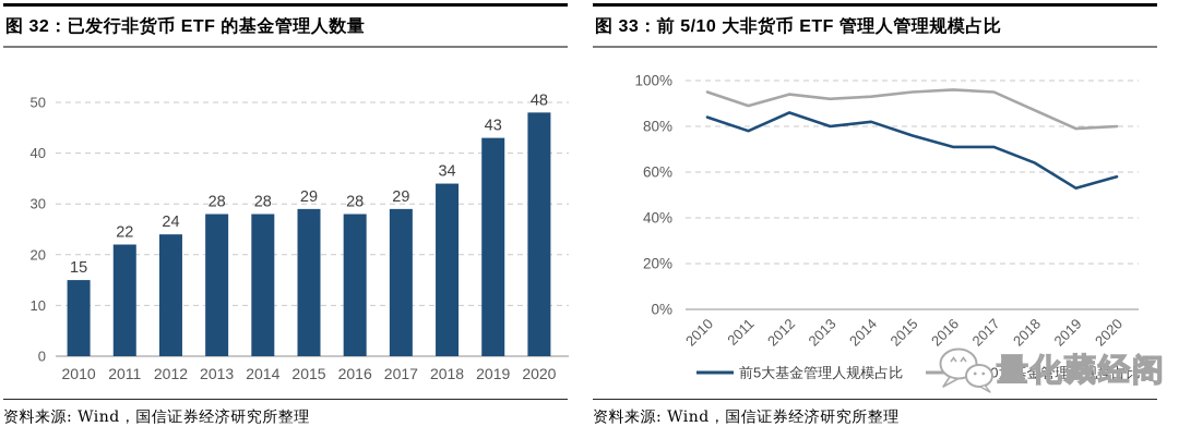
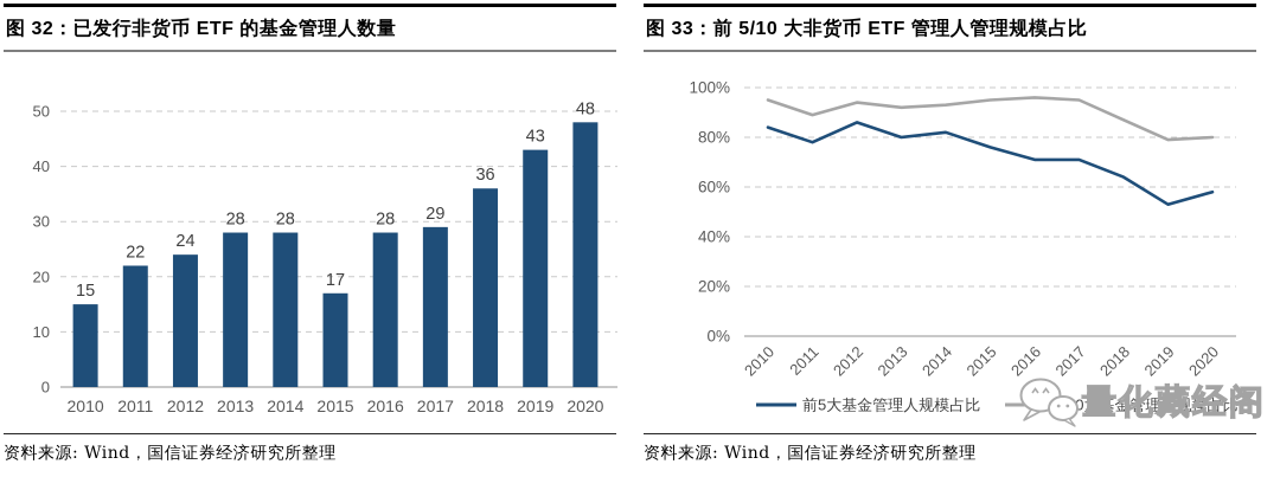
图 32：已发行非货币 ETF 的基金管理人数量/2015: 29 -> 17
图 32：已发行非货币 ETF 的基金管理人数量/2018: 34 -> 36
